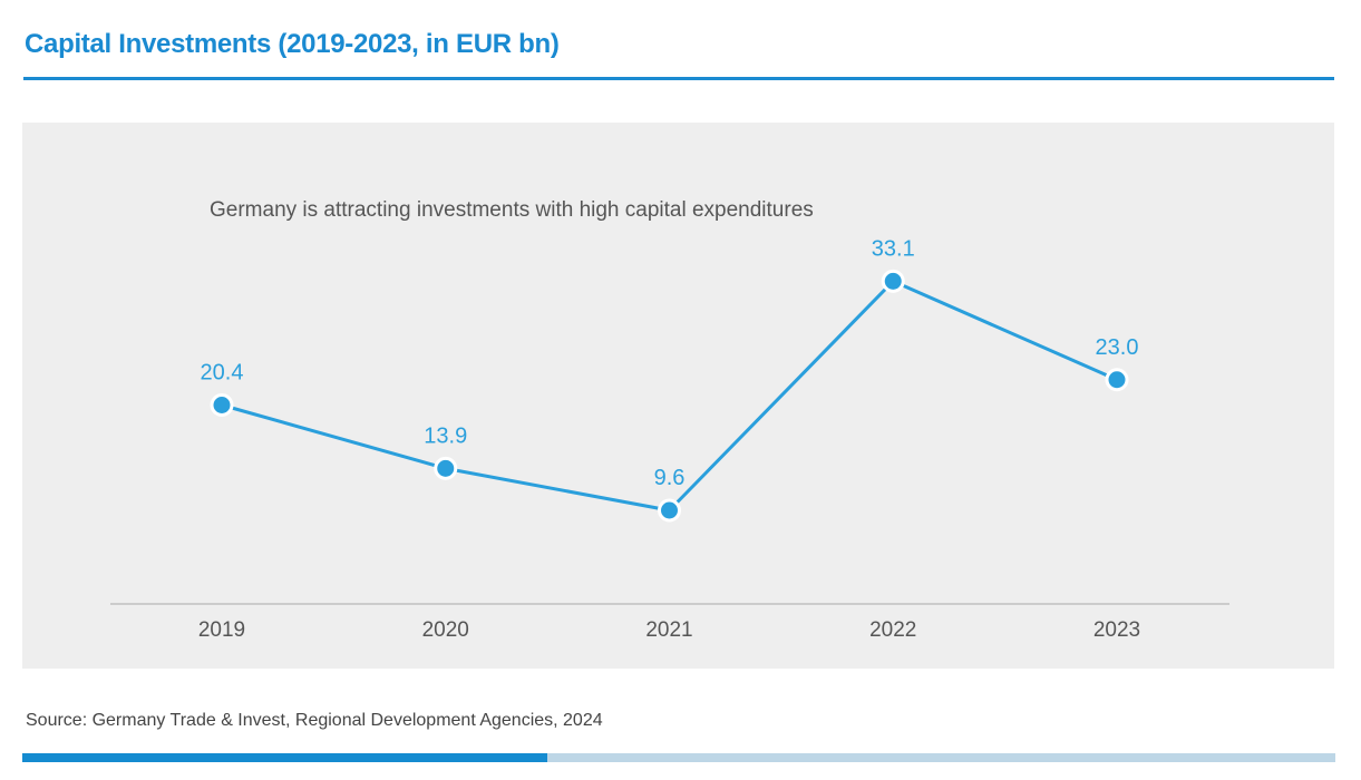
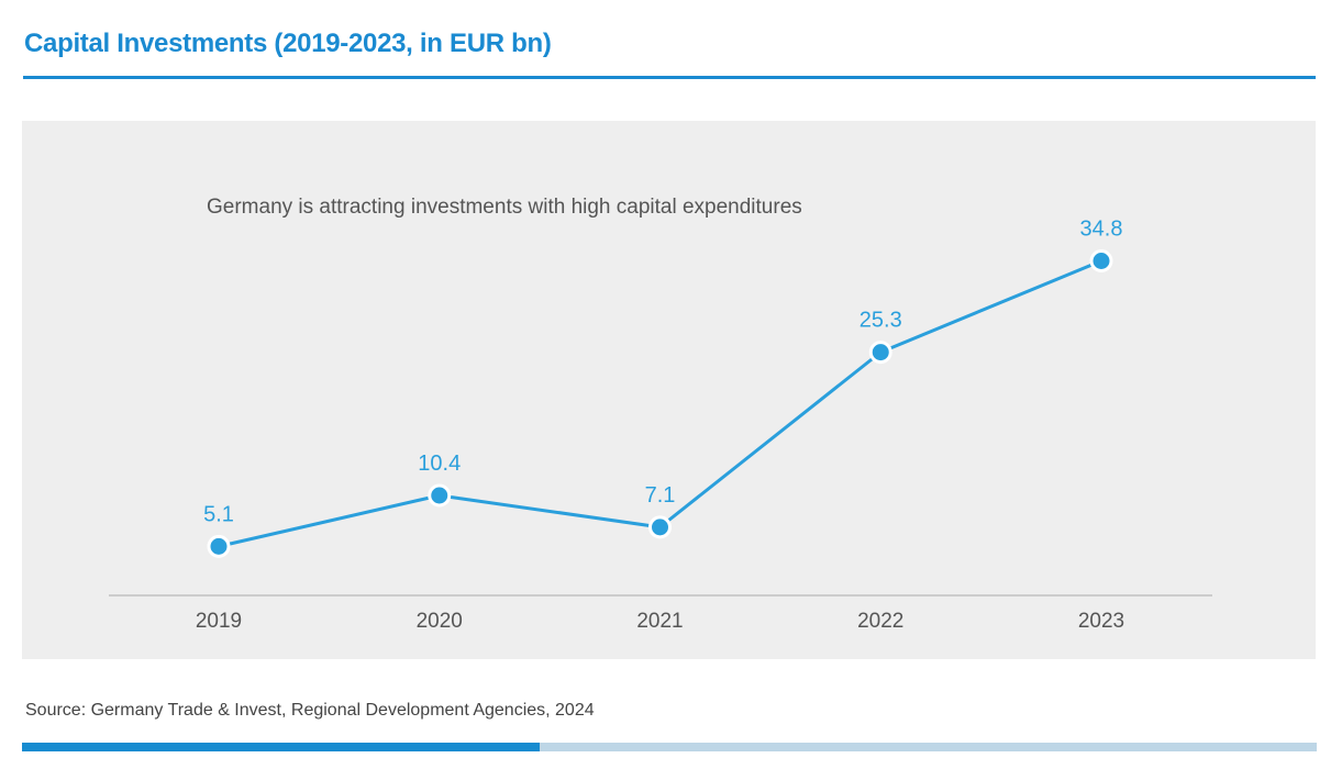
2019: 20.4 -> 5.1
2020: 13.9 -> 10.4
2021: 9.6 -> 7.1
2022: 33.1 -> 25.3
2023: 23.0 -> 34.8
